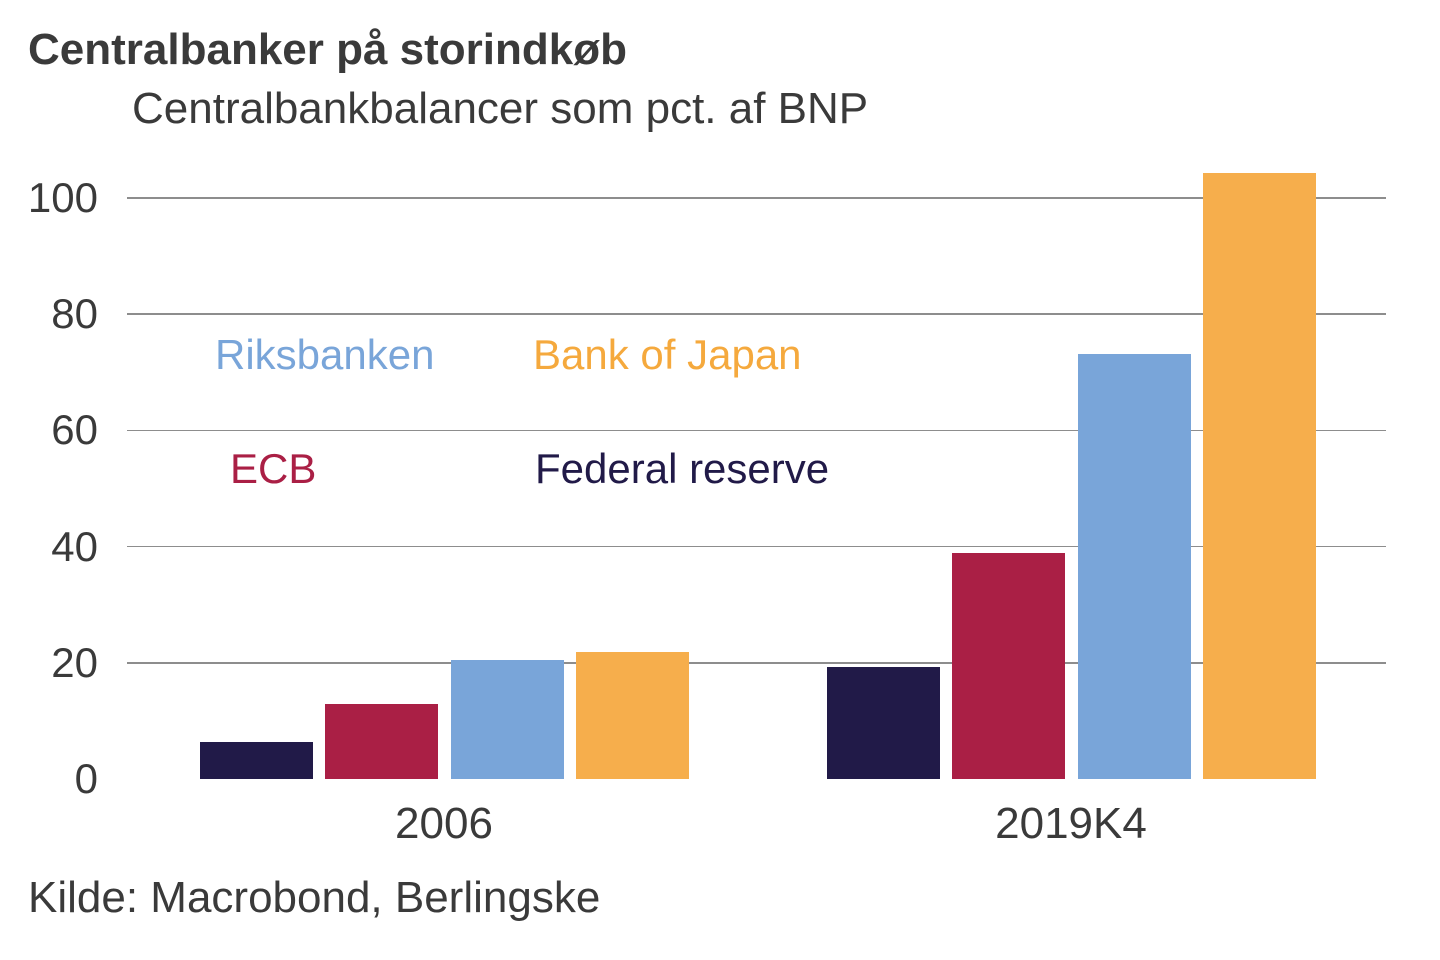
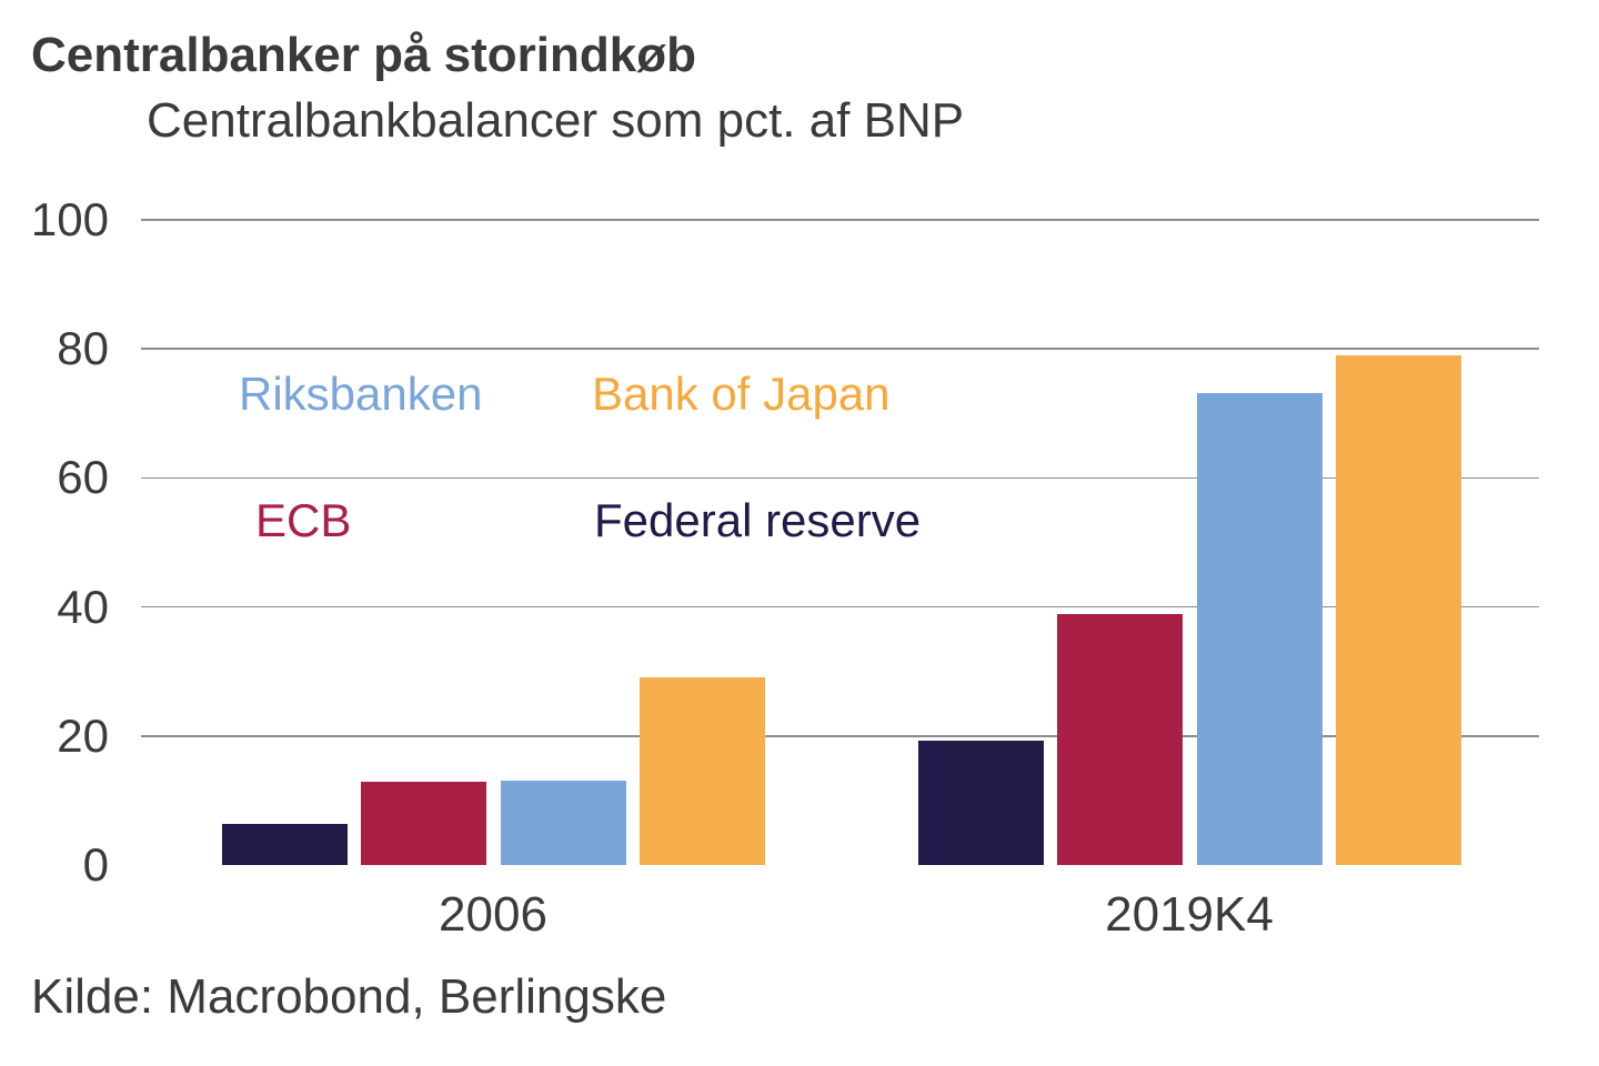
Riksbanken/2006: 20 -> 13
Bank of Japan/2006: 22 -> 29
Bank of Japan/2019K4: 104 -> 79
